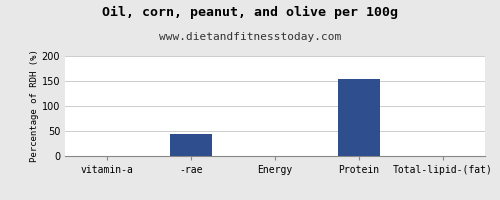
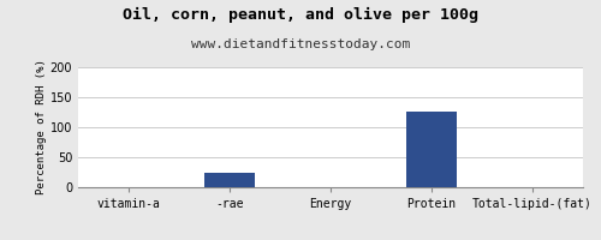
-rae: 45 -> 24
Protein: 155 -> 126
